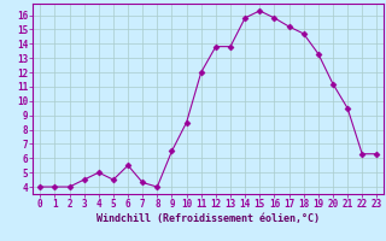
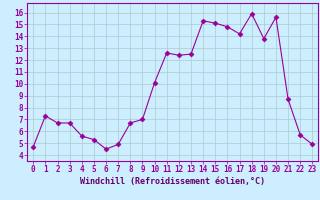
0: 4.0 -> 4.7
1: 4.0 -> 7.3
2: 4.0 -> 6.7
3: 4.5 -> 6.7
4: 5.0 -> 5.6
5: 4.5 -> 5.3
6: 5.5 -> 4.5
7: 4.3 -> 4.9
8: 4.0 -> 6.7
9: 6.5 -> 7.0
10: 8.5 -> 10.1
11: 12.0 -> 12.6
12: 13.8 -> 12.4
13: 13.8 -> 12.5
14: 15.8 -> 15.3
15: 16.3 -> 15.1
16: 15.8 -> 14.8
17: 15.2 -> 14.2
18: 14.7 -> 15.9
19: 13.3 -> 13.8
20: 11.2 -> 15.6
21: 9.5 -> 8.7
22: 6.3 -> 5.7
23: 6.3 -> 4.9
